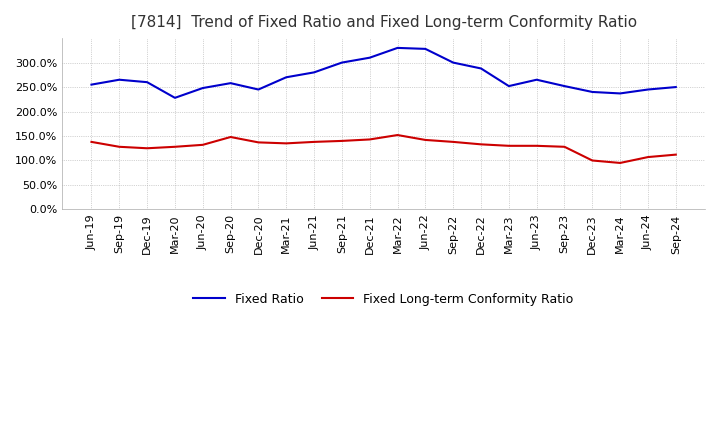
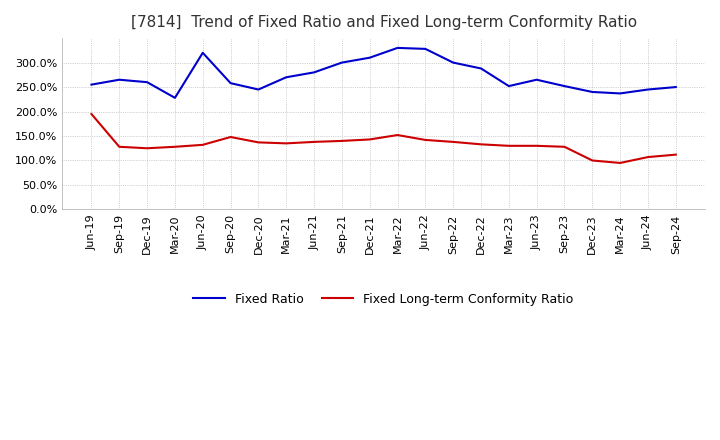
Fixed Long-term Conformity Ratio/Jun-19: 138% -> 195%
Fixed Ratio/Jun-20: 248% -> 320%
